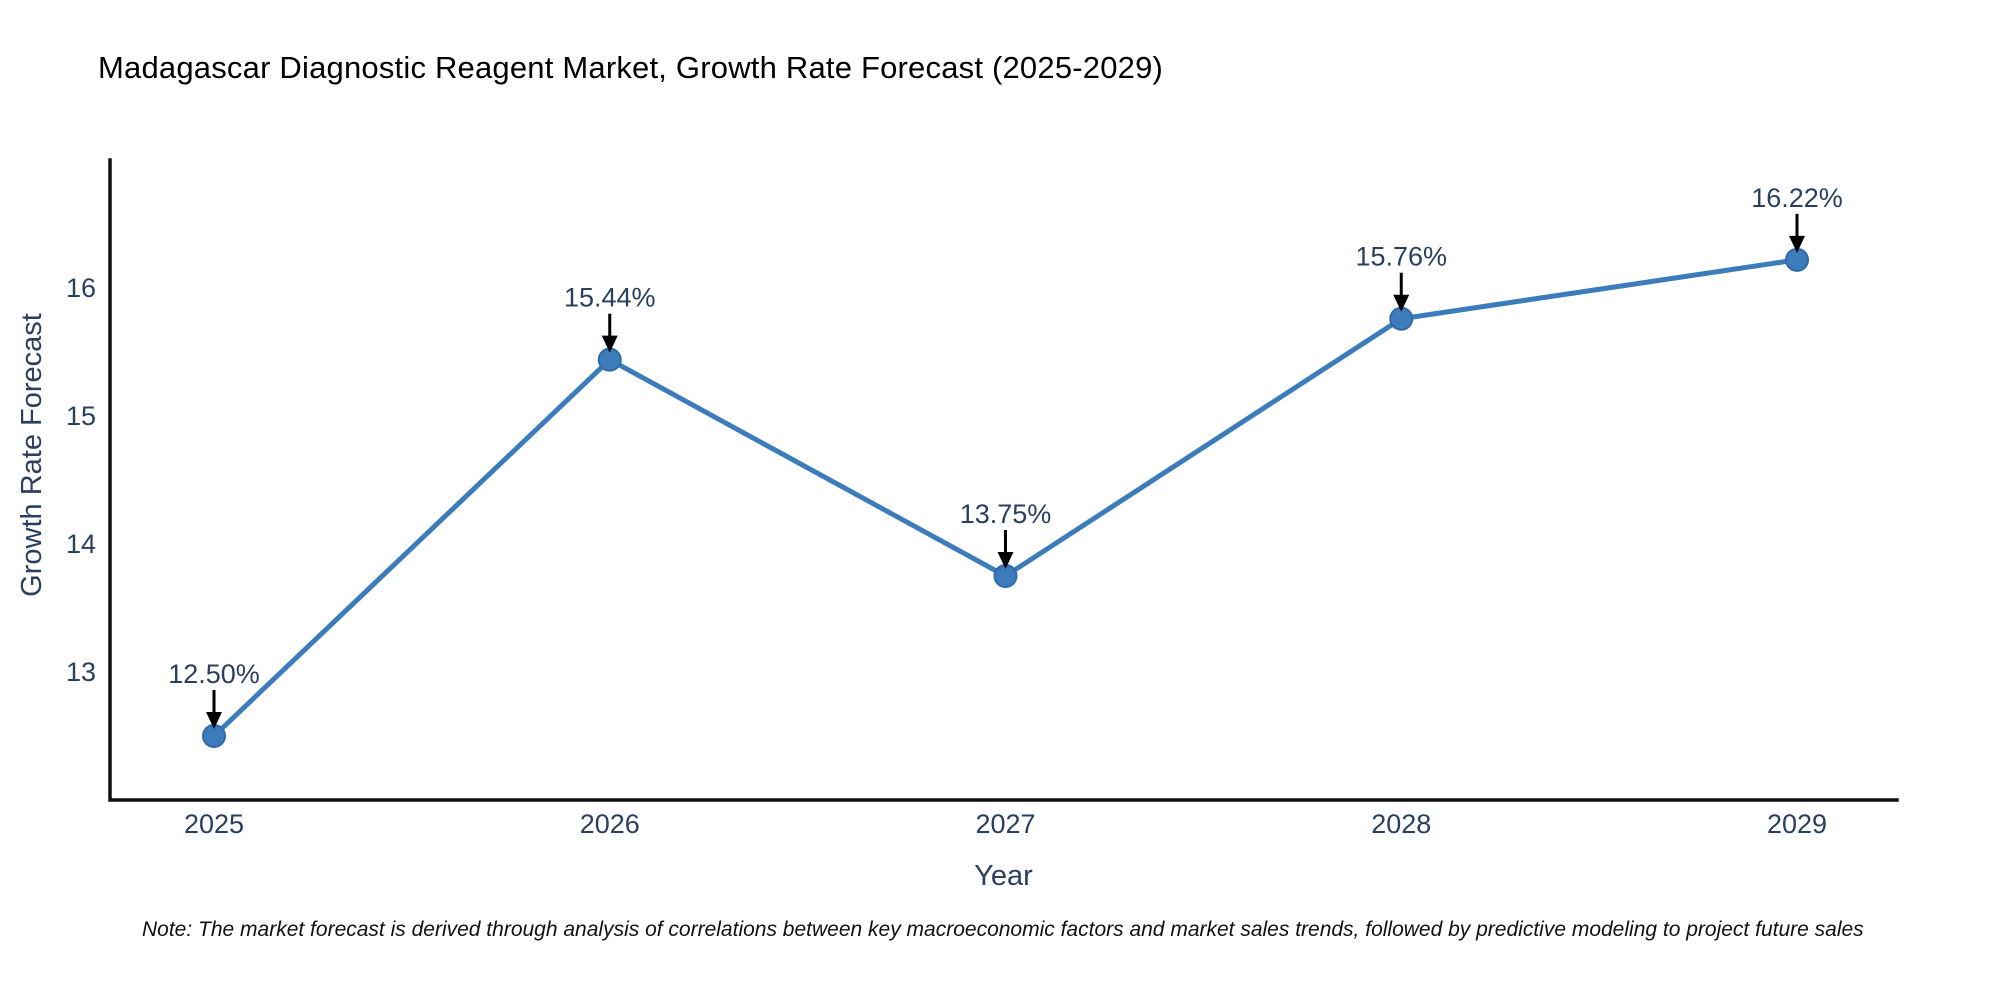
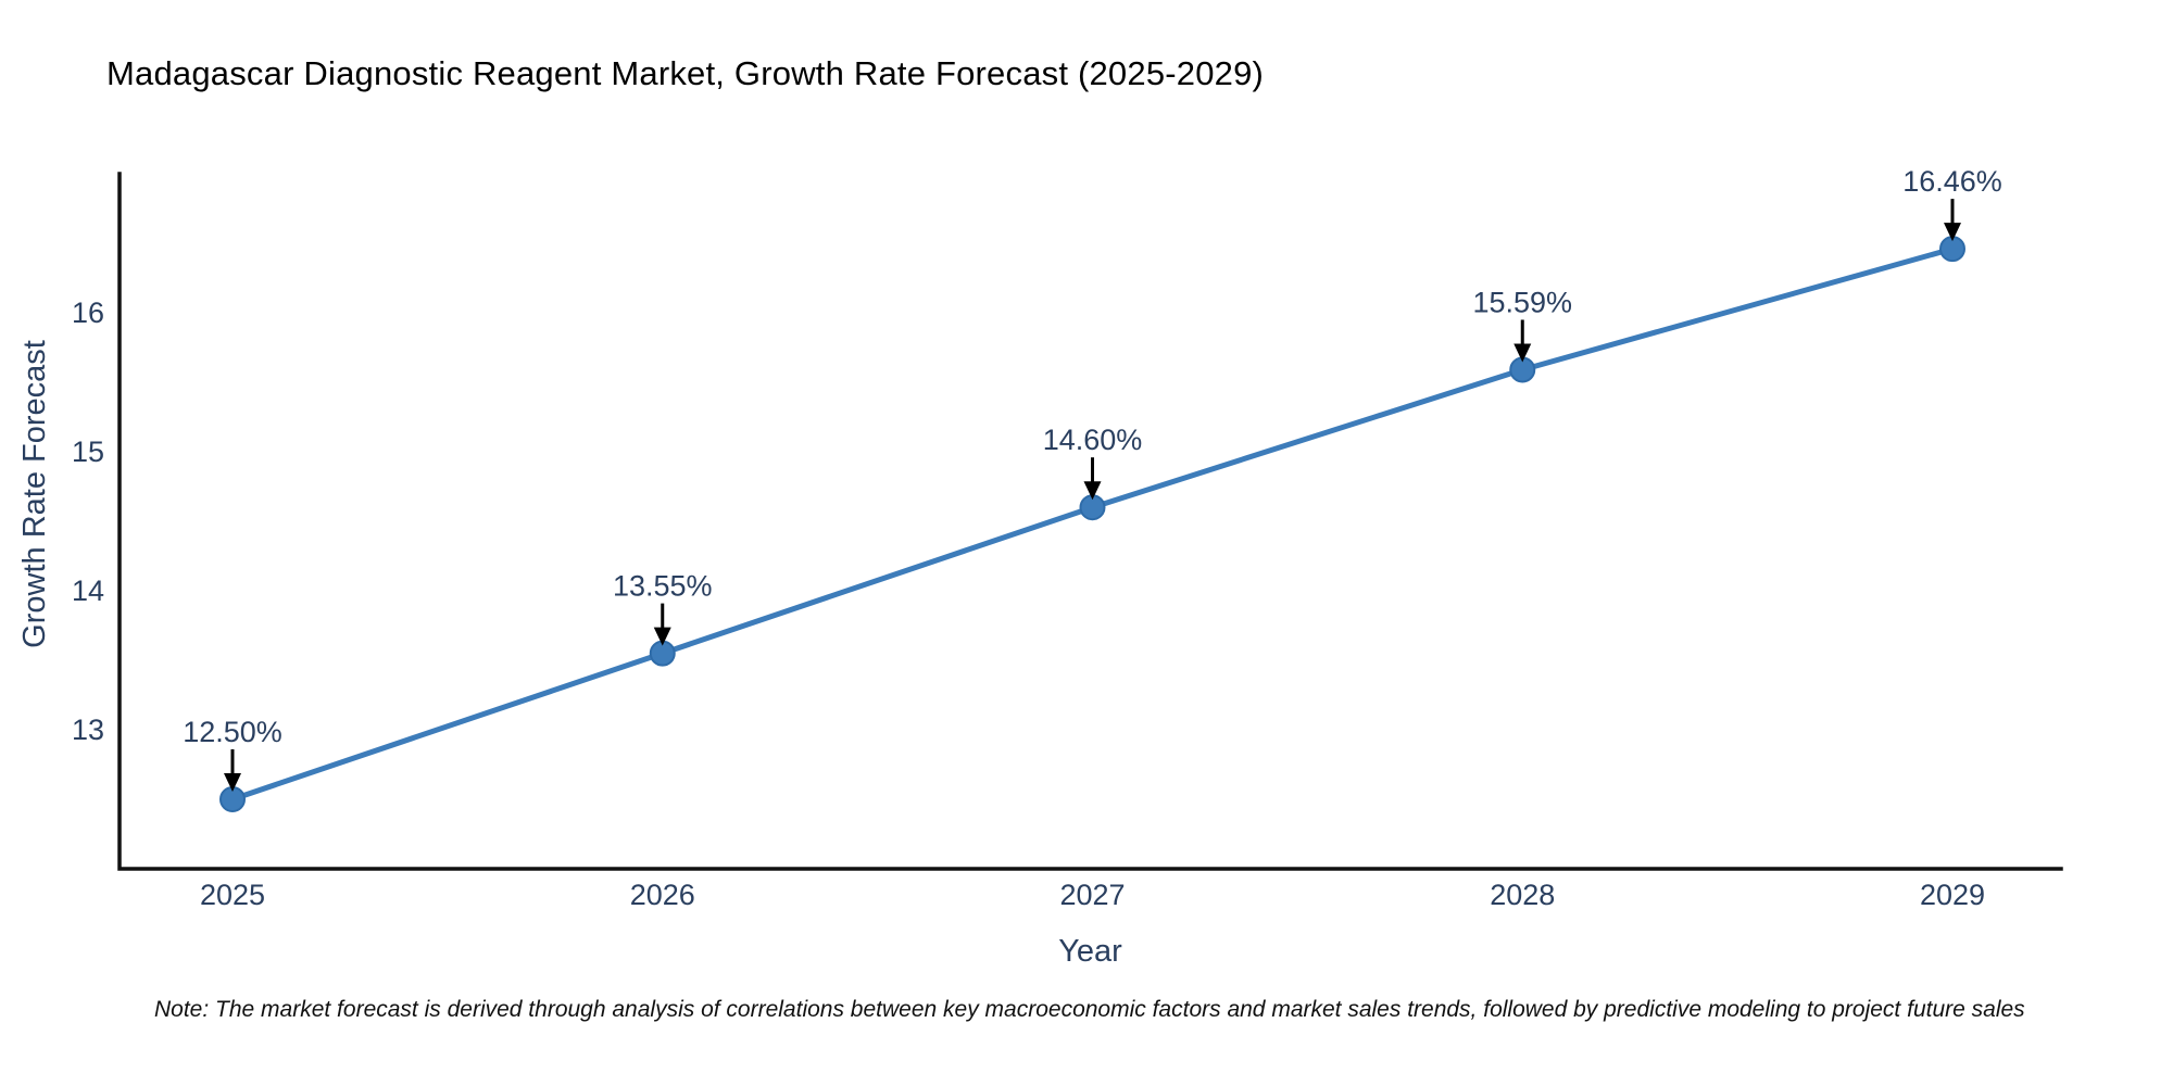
2026: 15.44% -> 13.55%
2027: 13.75% -> 14.60%
2028: 15.76% -> 15.59%
2029: 16.22% -> 16.46%
